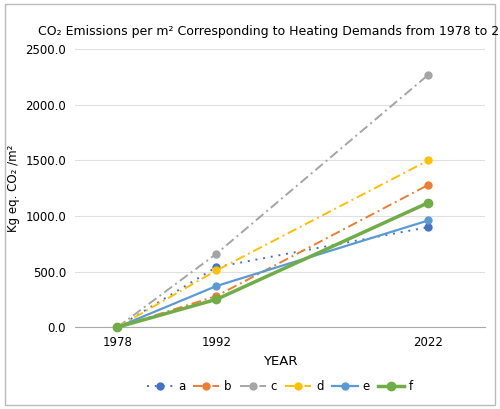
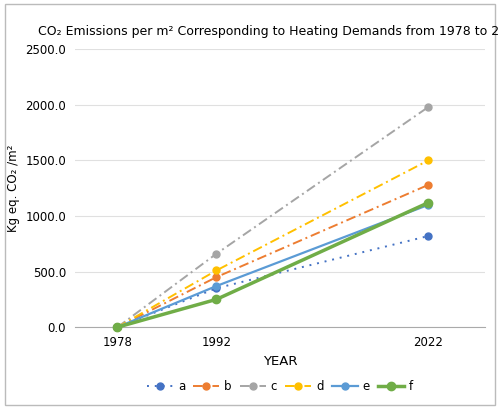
a/1992: 540 -> 350
b/1992: 280 -> 450
a/2022: 900 -> 820
c/2022: 2270 -> 1980
e/2022: 960 -> 1100
